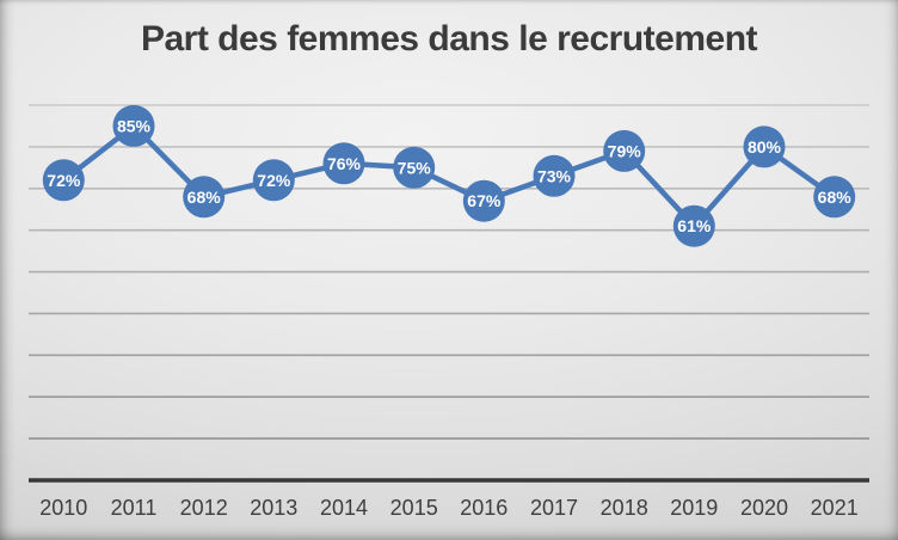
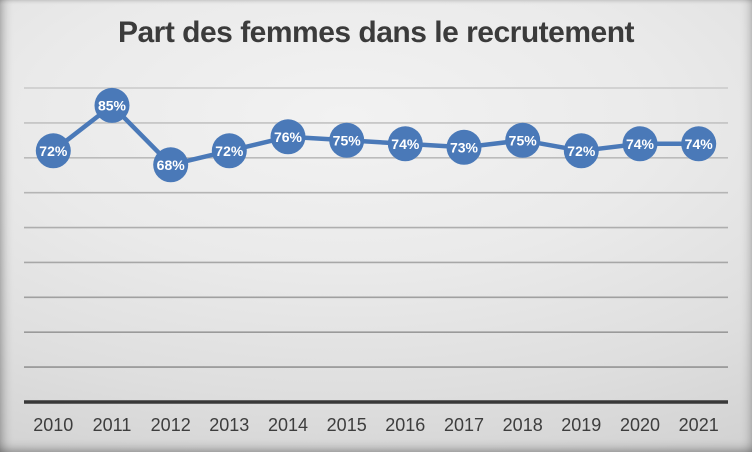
2016: 67% -> 74%
2018: 79% -> 75%
2019: 61% -> 72%
2020: 80% -> 74%
2021: 68% -> 74%
